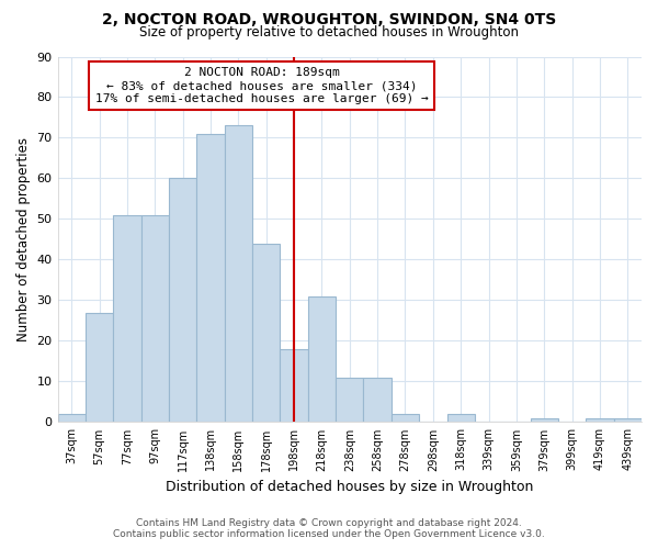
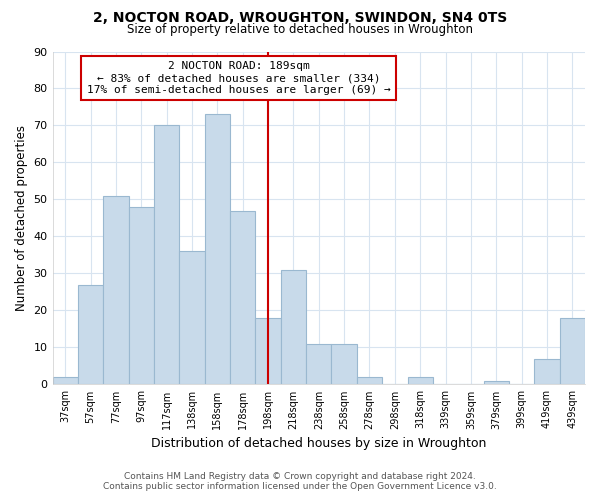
97sqm: 51 -> 48
117sqm: 60 -> 70
138sqm: 71 -> 36
178sqm: 44 -> 47
419sqm: 1 -> 7
439sqm: 1 -> 18
